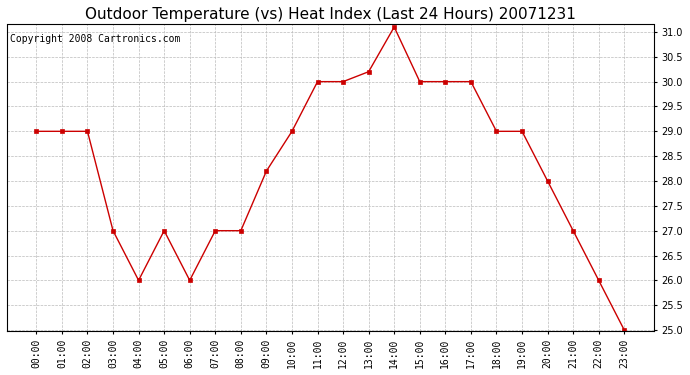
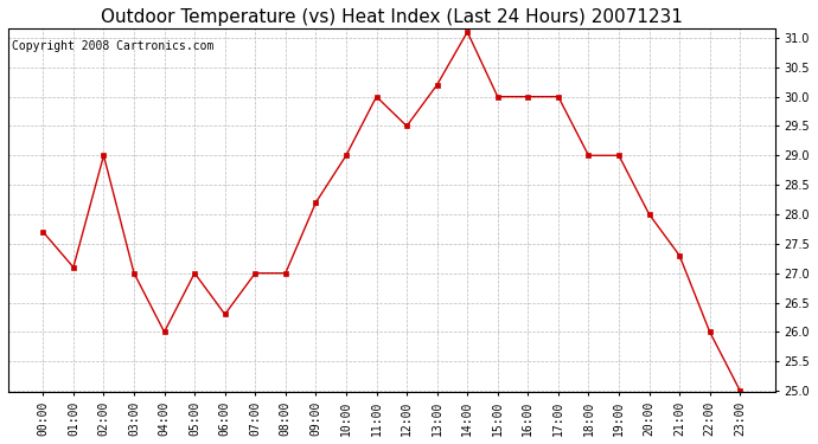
00:00: 29.0 -> 27.7
01:00: 29.0 -> 27.1
06:00: 26.0 -> 26.3
12:00: 30.0 -> 29.5
21:00: 27.0 -> 27.3
